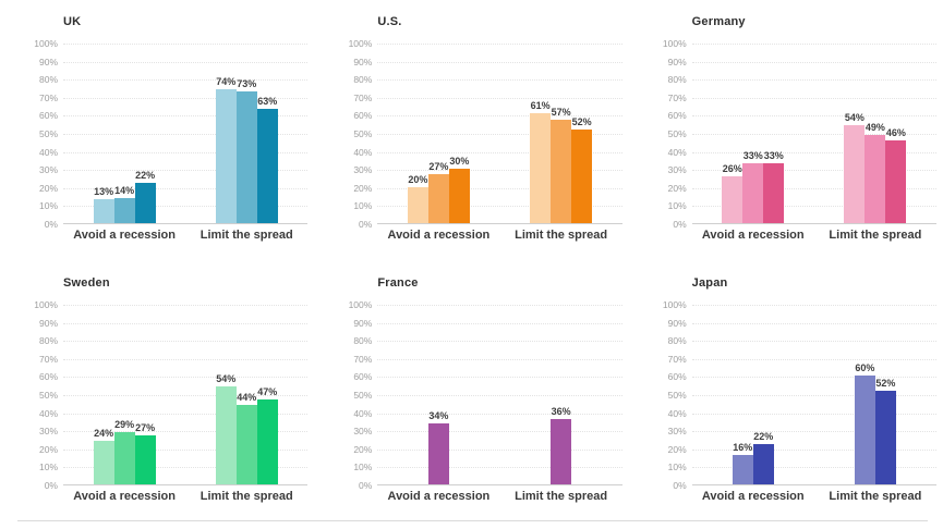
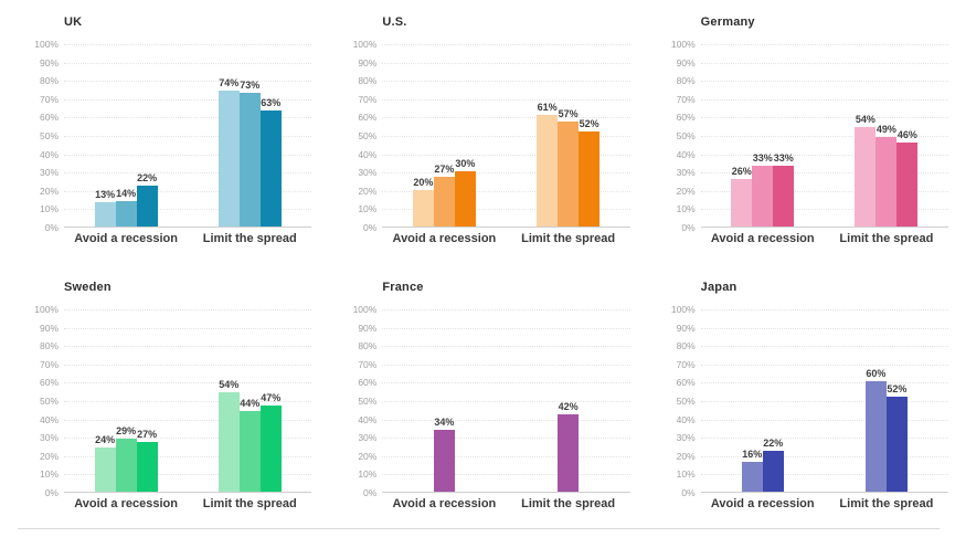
France/Limit the spread: 36% -> 42%
